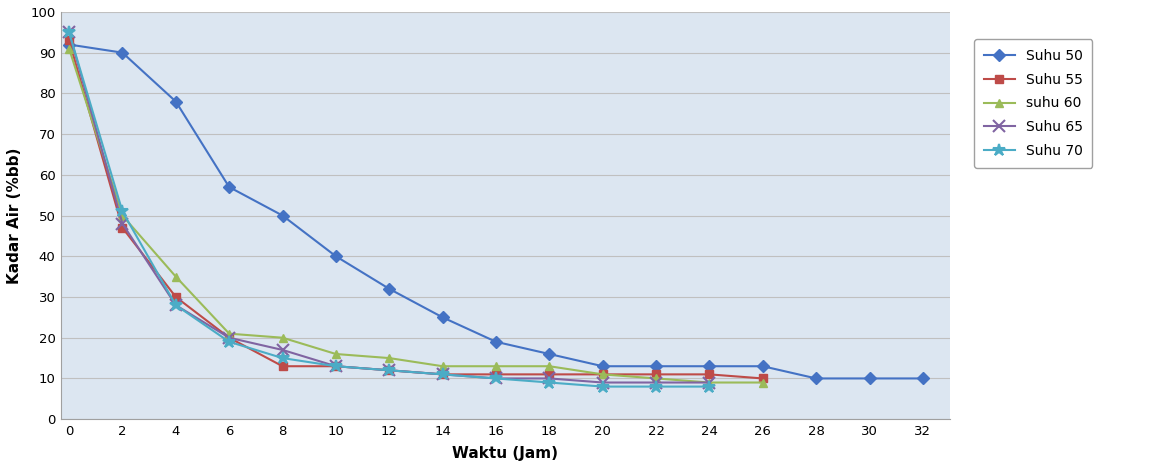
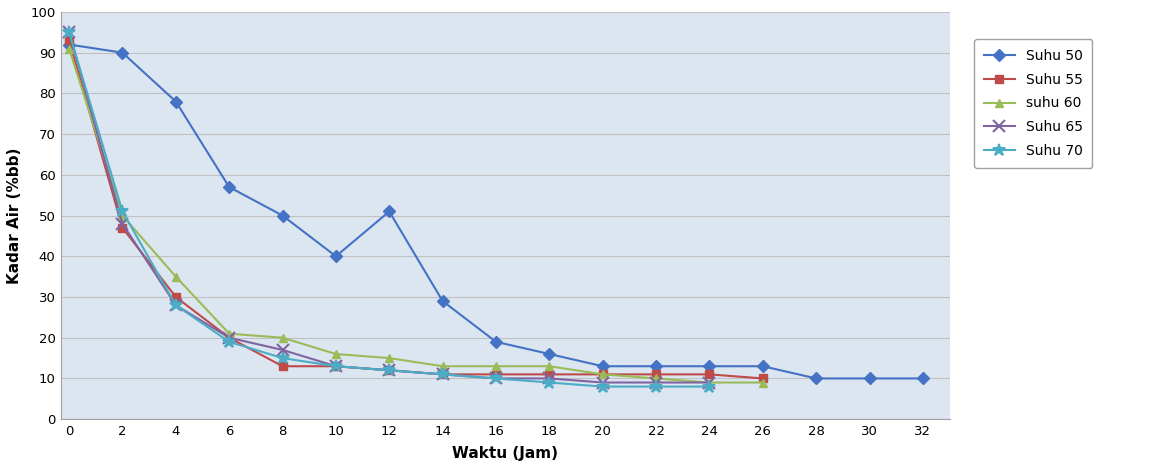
Suhu 50/12: 32 -> 51
Suhu 50/14: 25 -> 29
